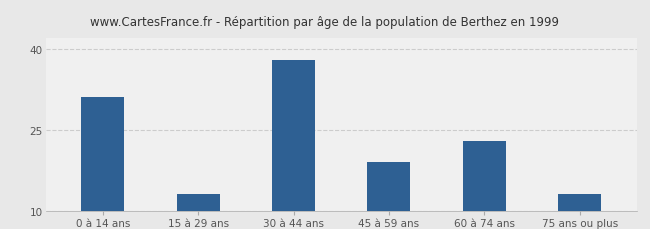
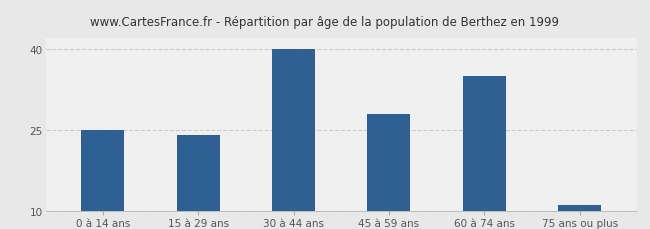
0 à 14 ans: 31 -> 25
15 à 29 ans: 13 -> 24
30 à 44 ans: 38 -> 40
45 à 59 ans: 19 -> 28
60 à 74 ans: 23 -> 35
75 ans ou plus: 13 -> 11
